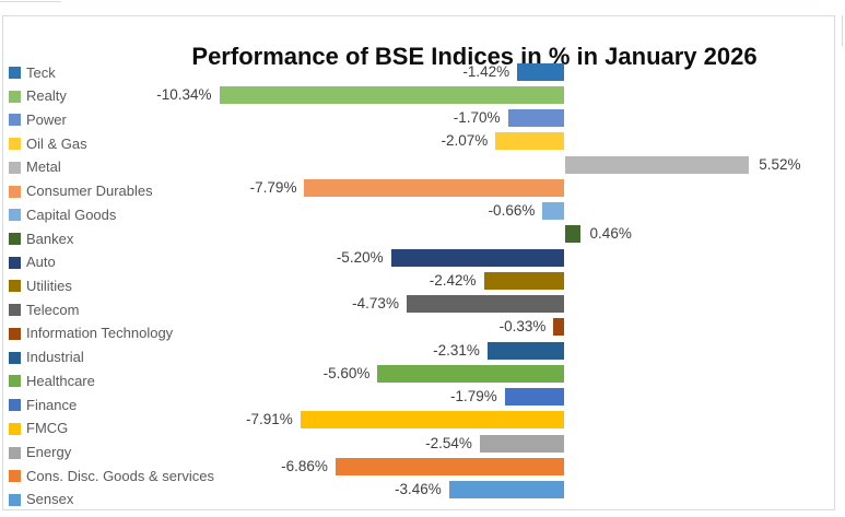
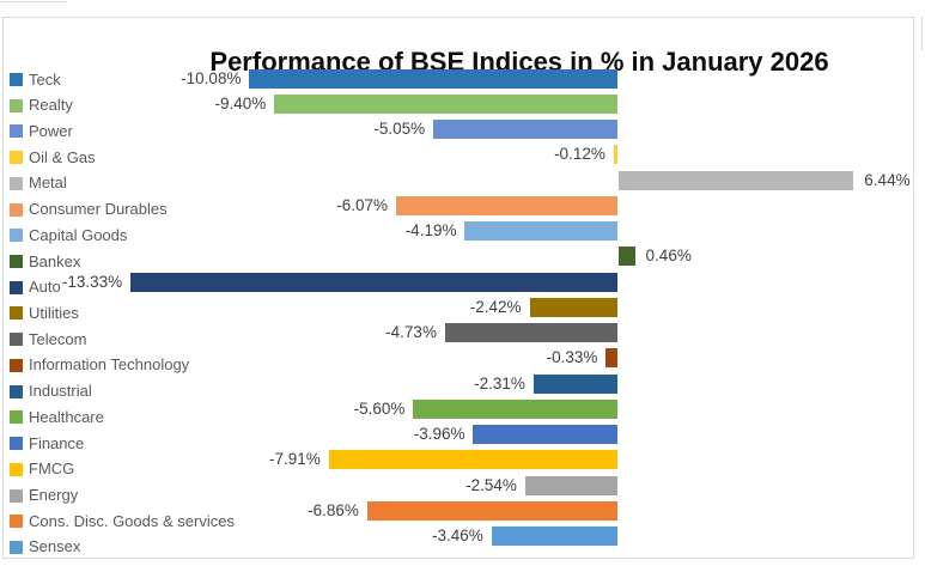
Teck: -1.42% -> -10.08%
Realty: -10.34% -> -9.40%
Power: -1.70% -> -5.05%
Oil & Gas: -2.07% -> -0.12%
Metal: 5.52% -> 6.44%
Consumer Durables: -7.79% -> -6.07%
Capital Goods: -0.66% -> -4.19%
Auto: -5.20% -> -13.33%
Finance: -1.79% -> -3.96%
